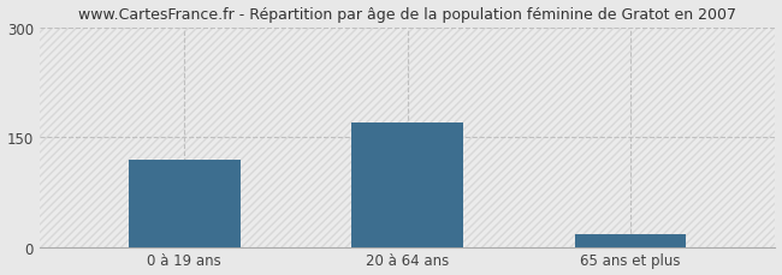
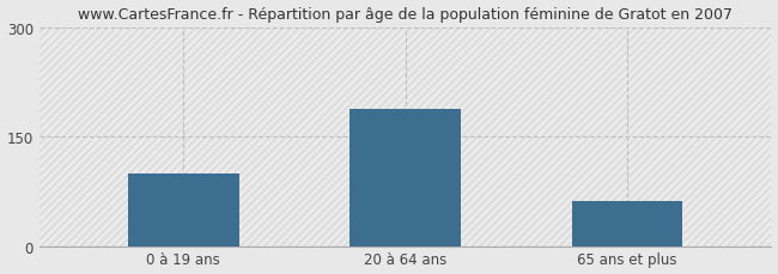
0 à 19 ans: 120 -> 100
20 à 64 ans: 170 -> 188
65 ans et plus: 17 -> 62
